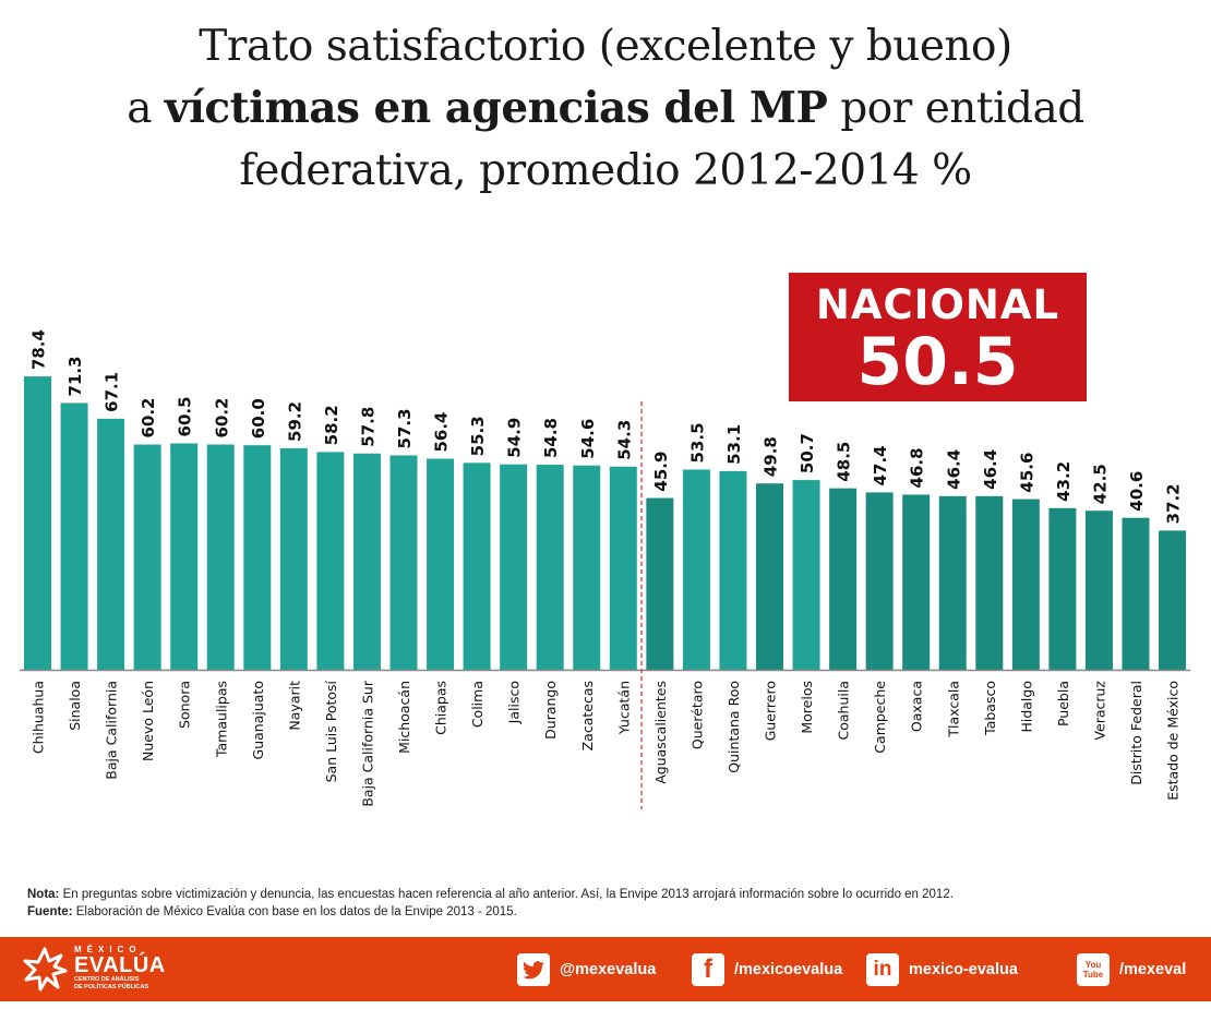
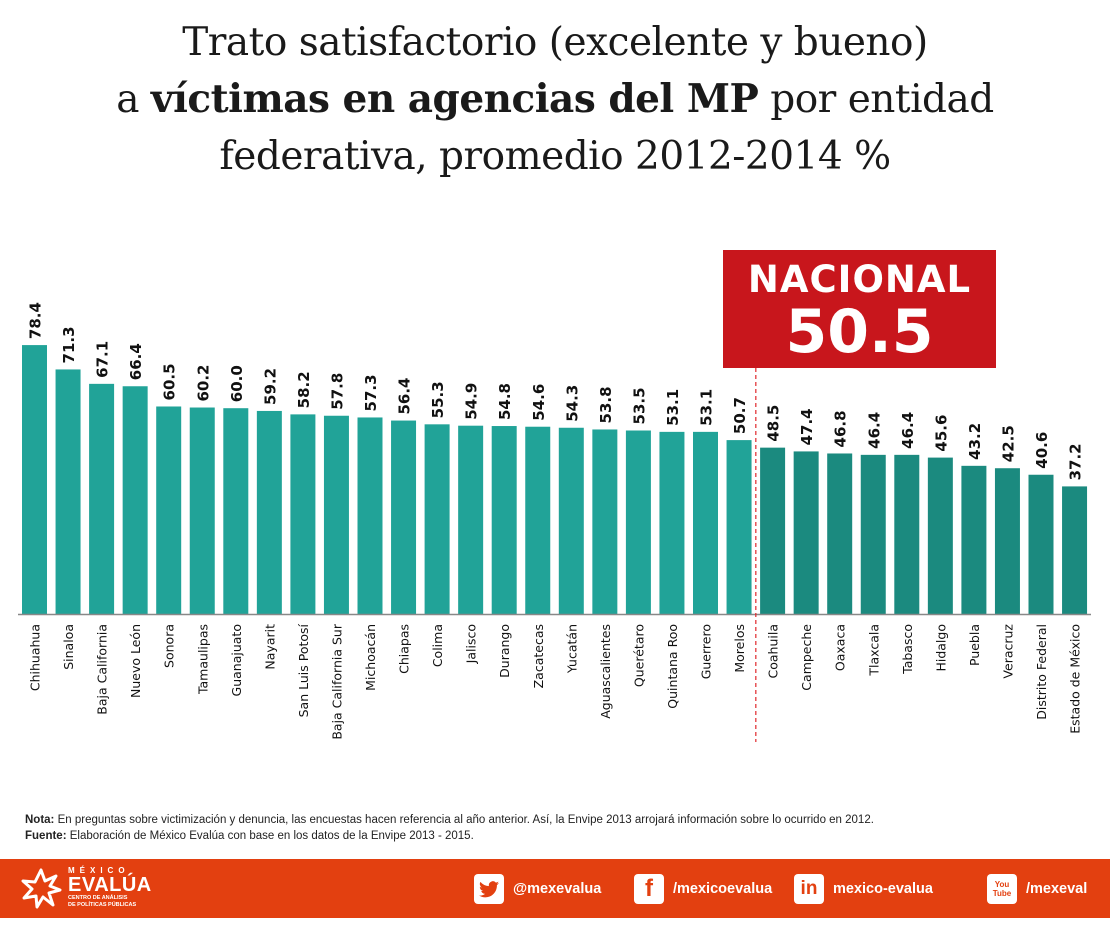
Nuevo León: 60.2 -> 66.4
Aguascalientes: 45.9 -> 53.8
Guerrero: 49.8 -> 53.1
